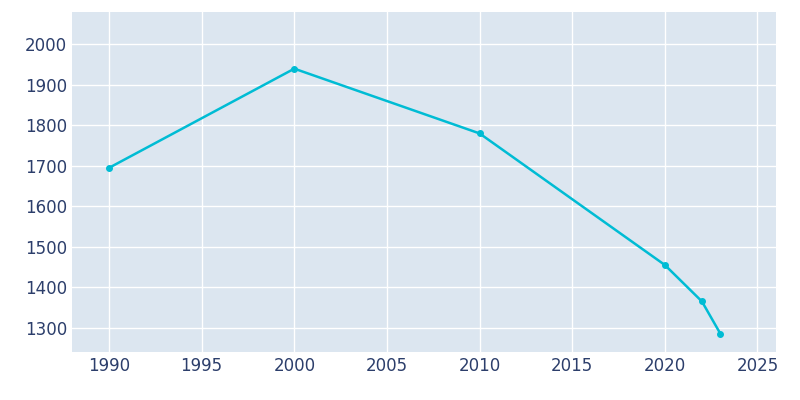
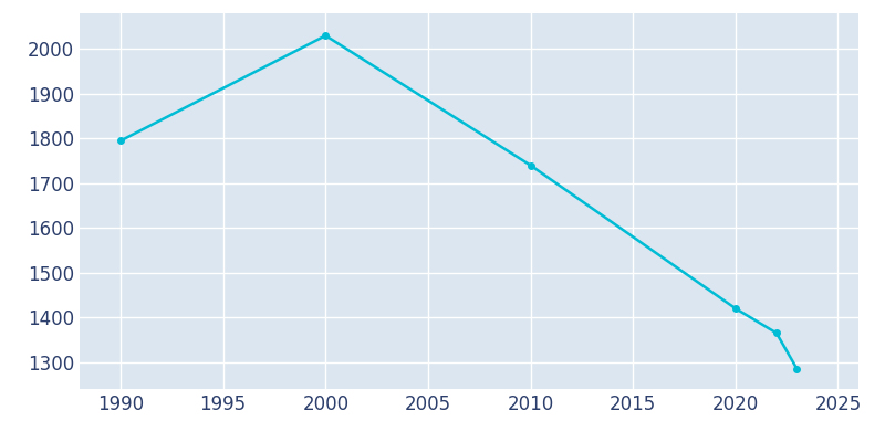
1990: 1695 -> 1795
2000: 1940 -> 2030
2010: 1780 -> 1740
2020: 1455 -> 1420
